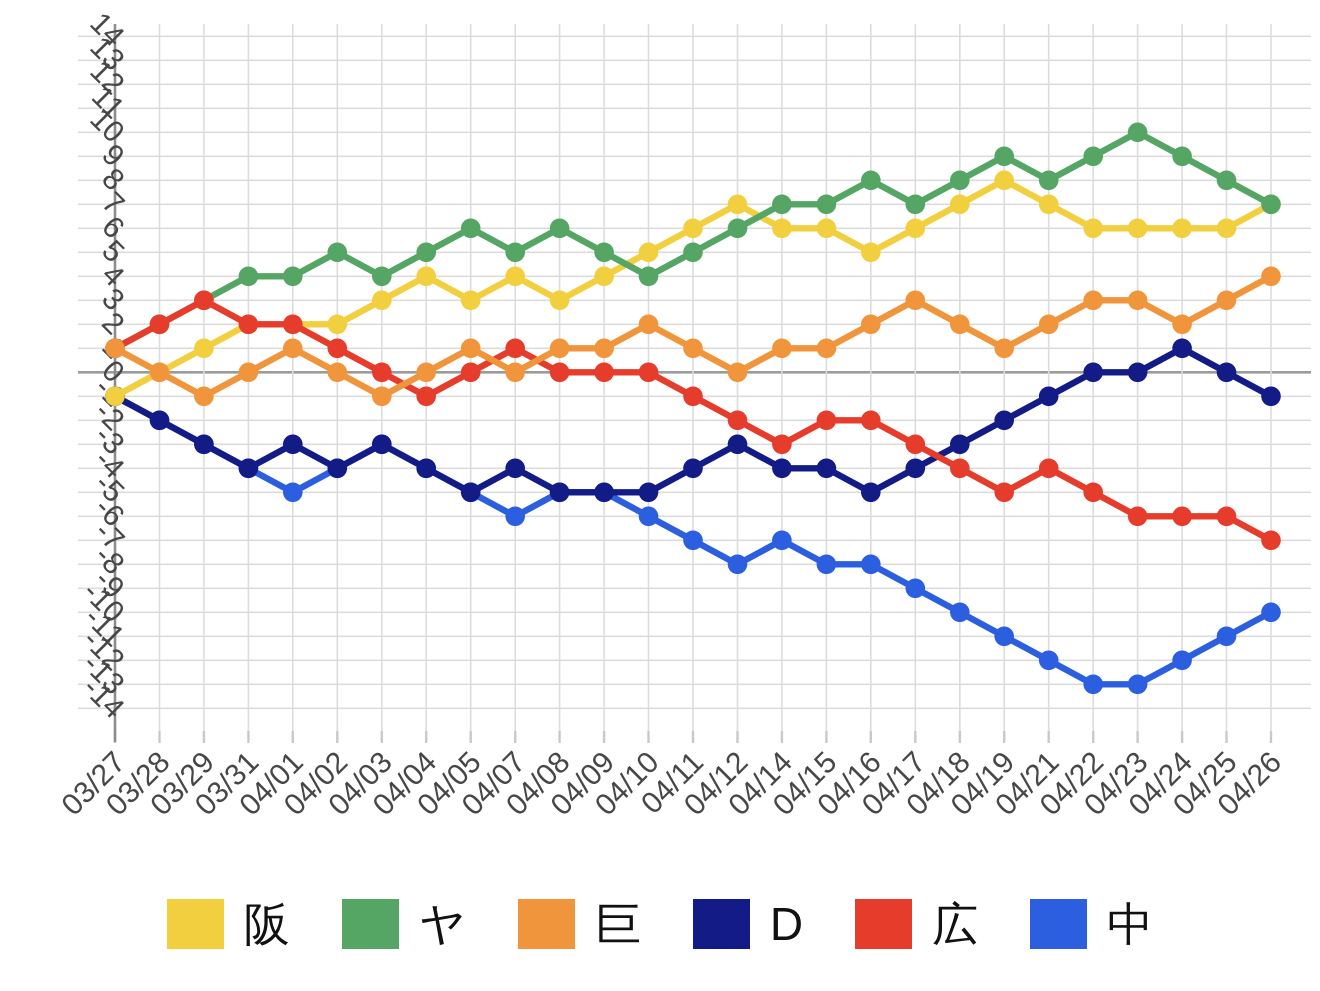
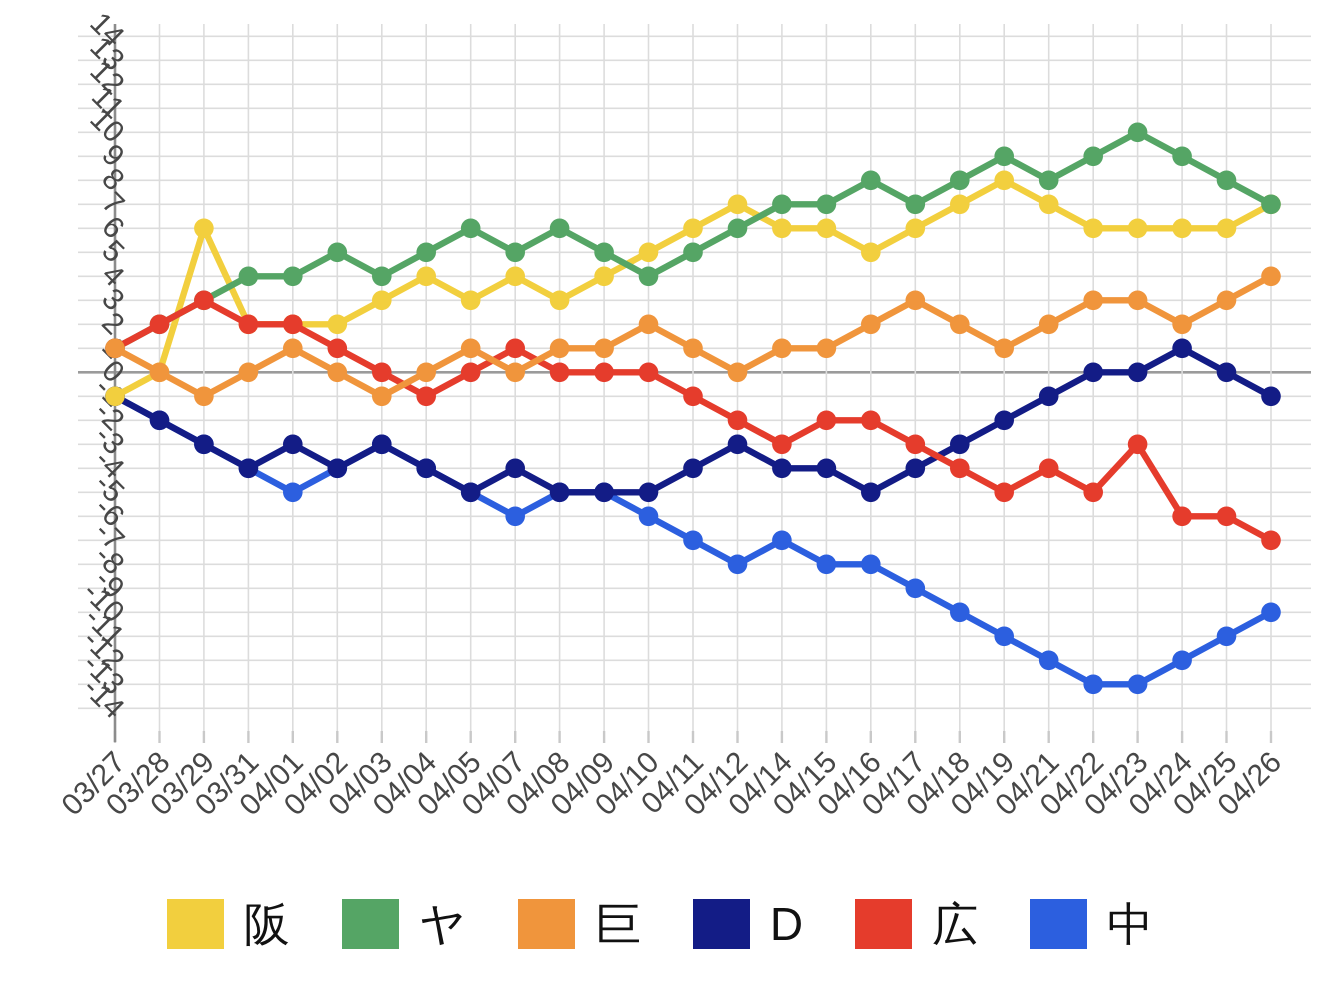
阪/03/29: 1 -> 6
広/04/23: -6 -> -3
